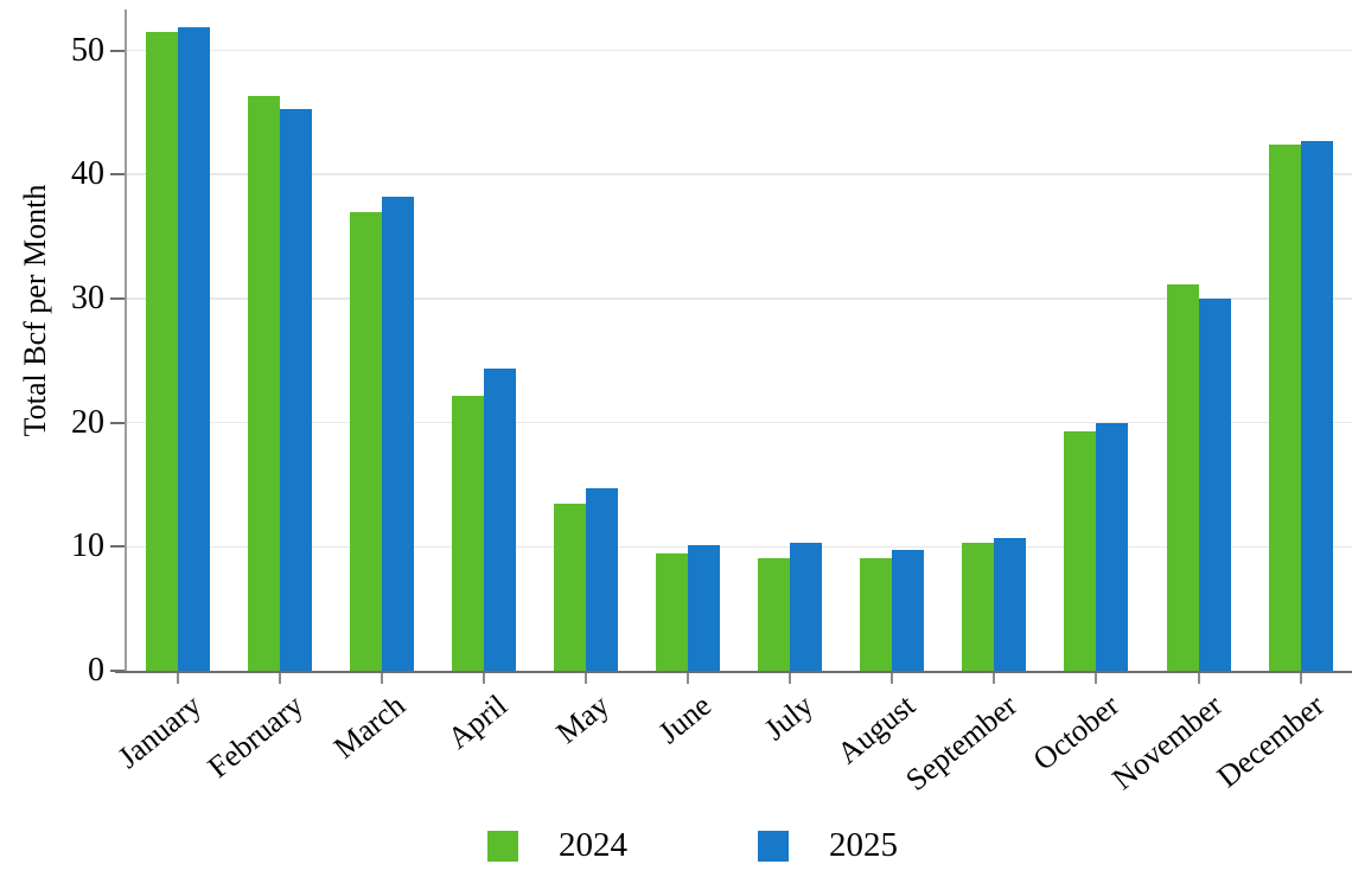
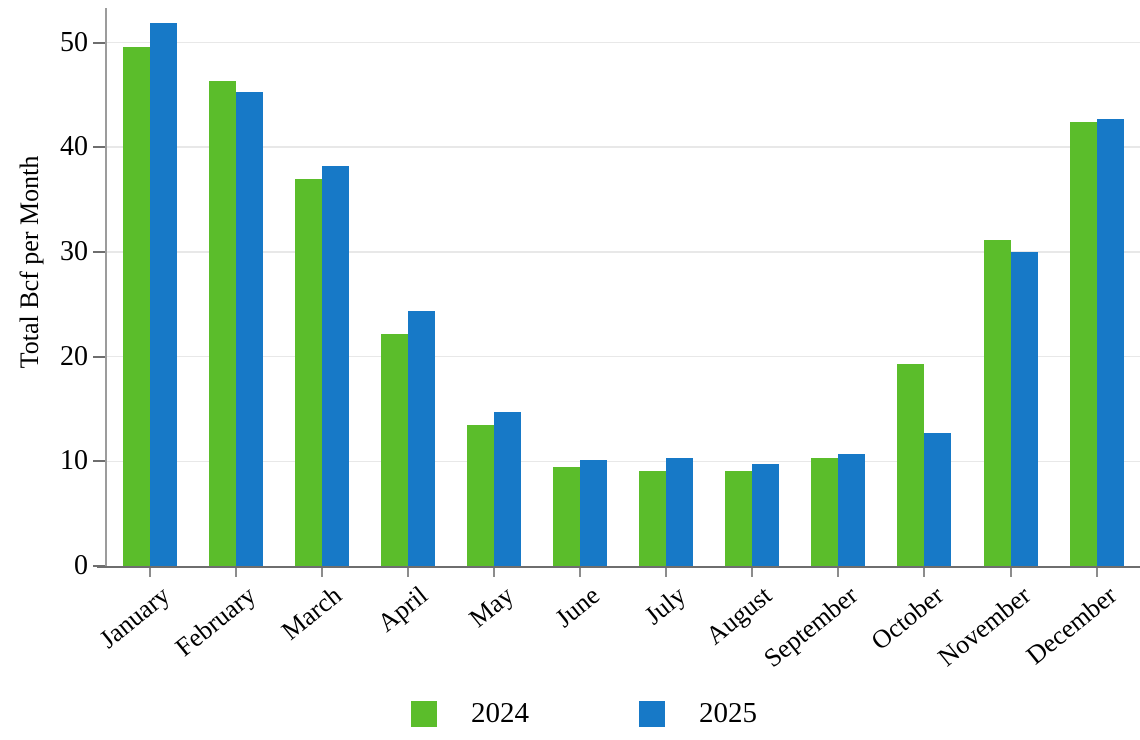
2024/January: 51.5 -> 49.6
2025/October: 20.0 -> 12.7
